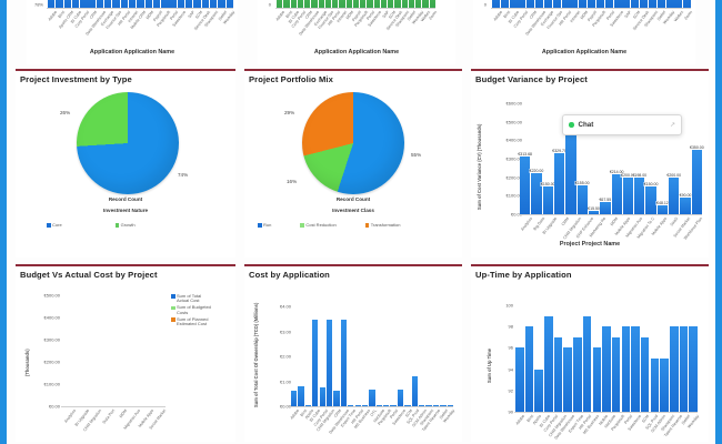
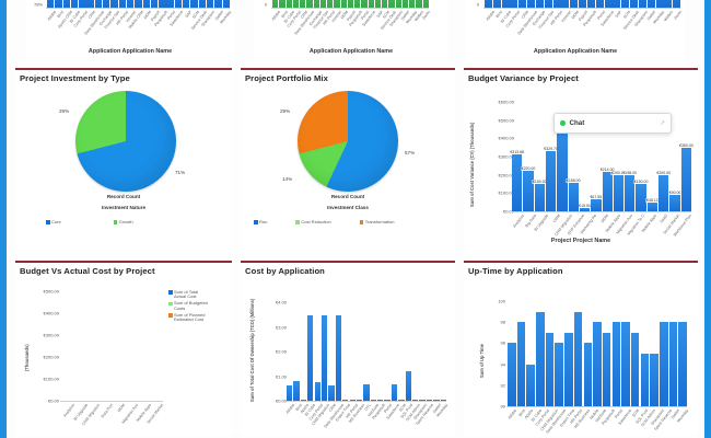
Project Investment by Type/Core: 74% -> 71%
Project Investment by Type/Growth: 26% -> 29%
Project Portfolio Mix/Run: 55% -> 57%
Project Portfolio Mix/Cost Reduction: 16% -> 14%
